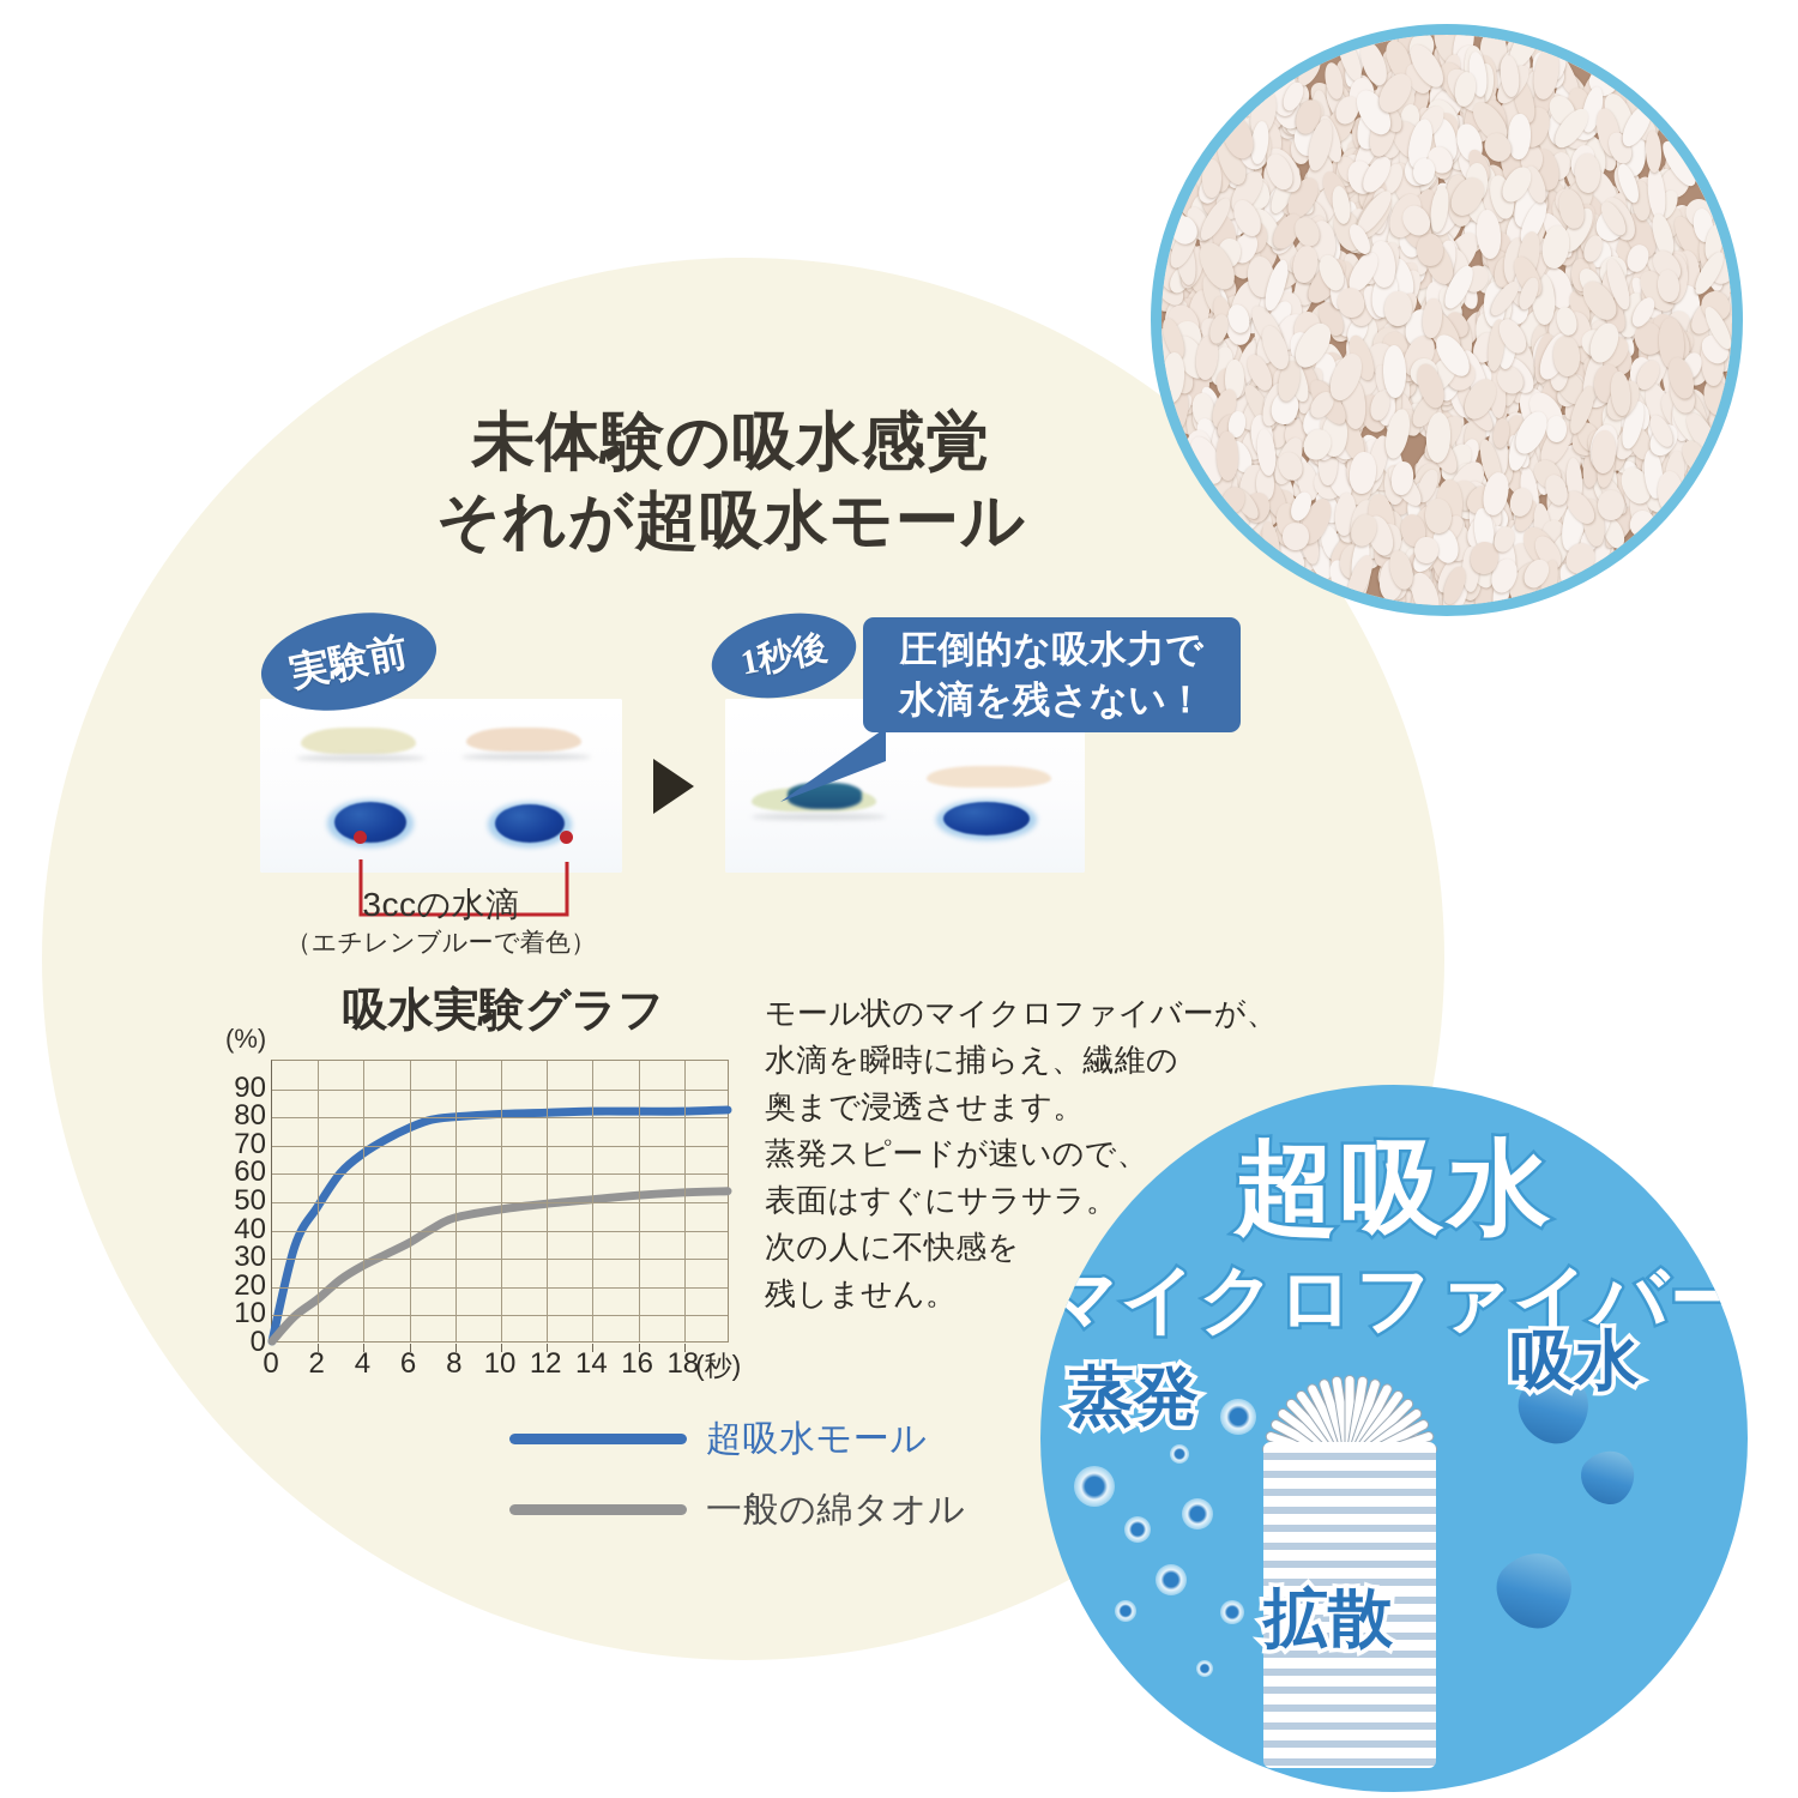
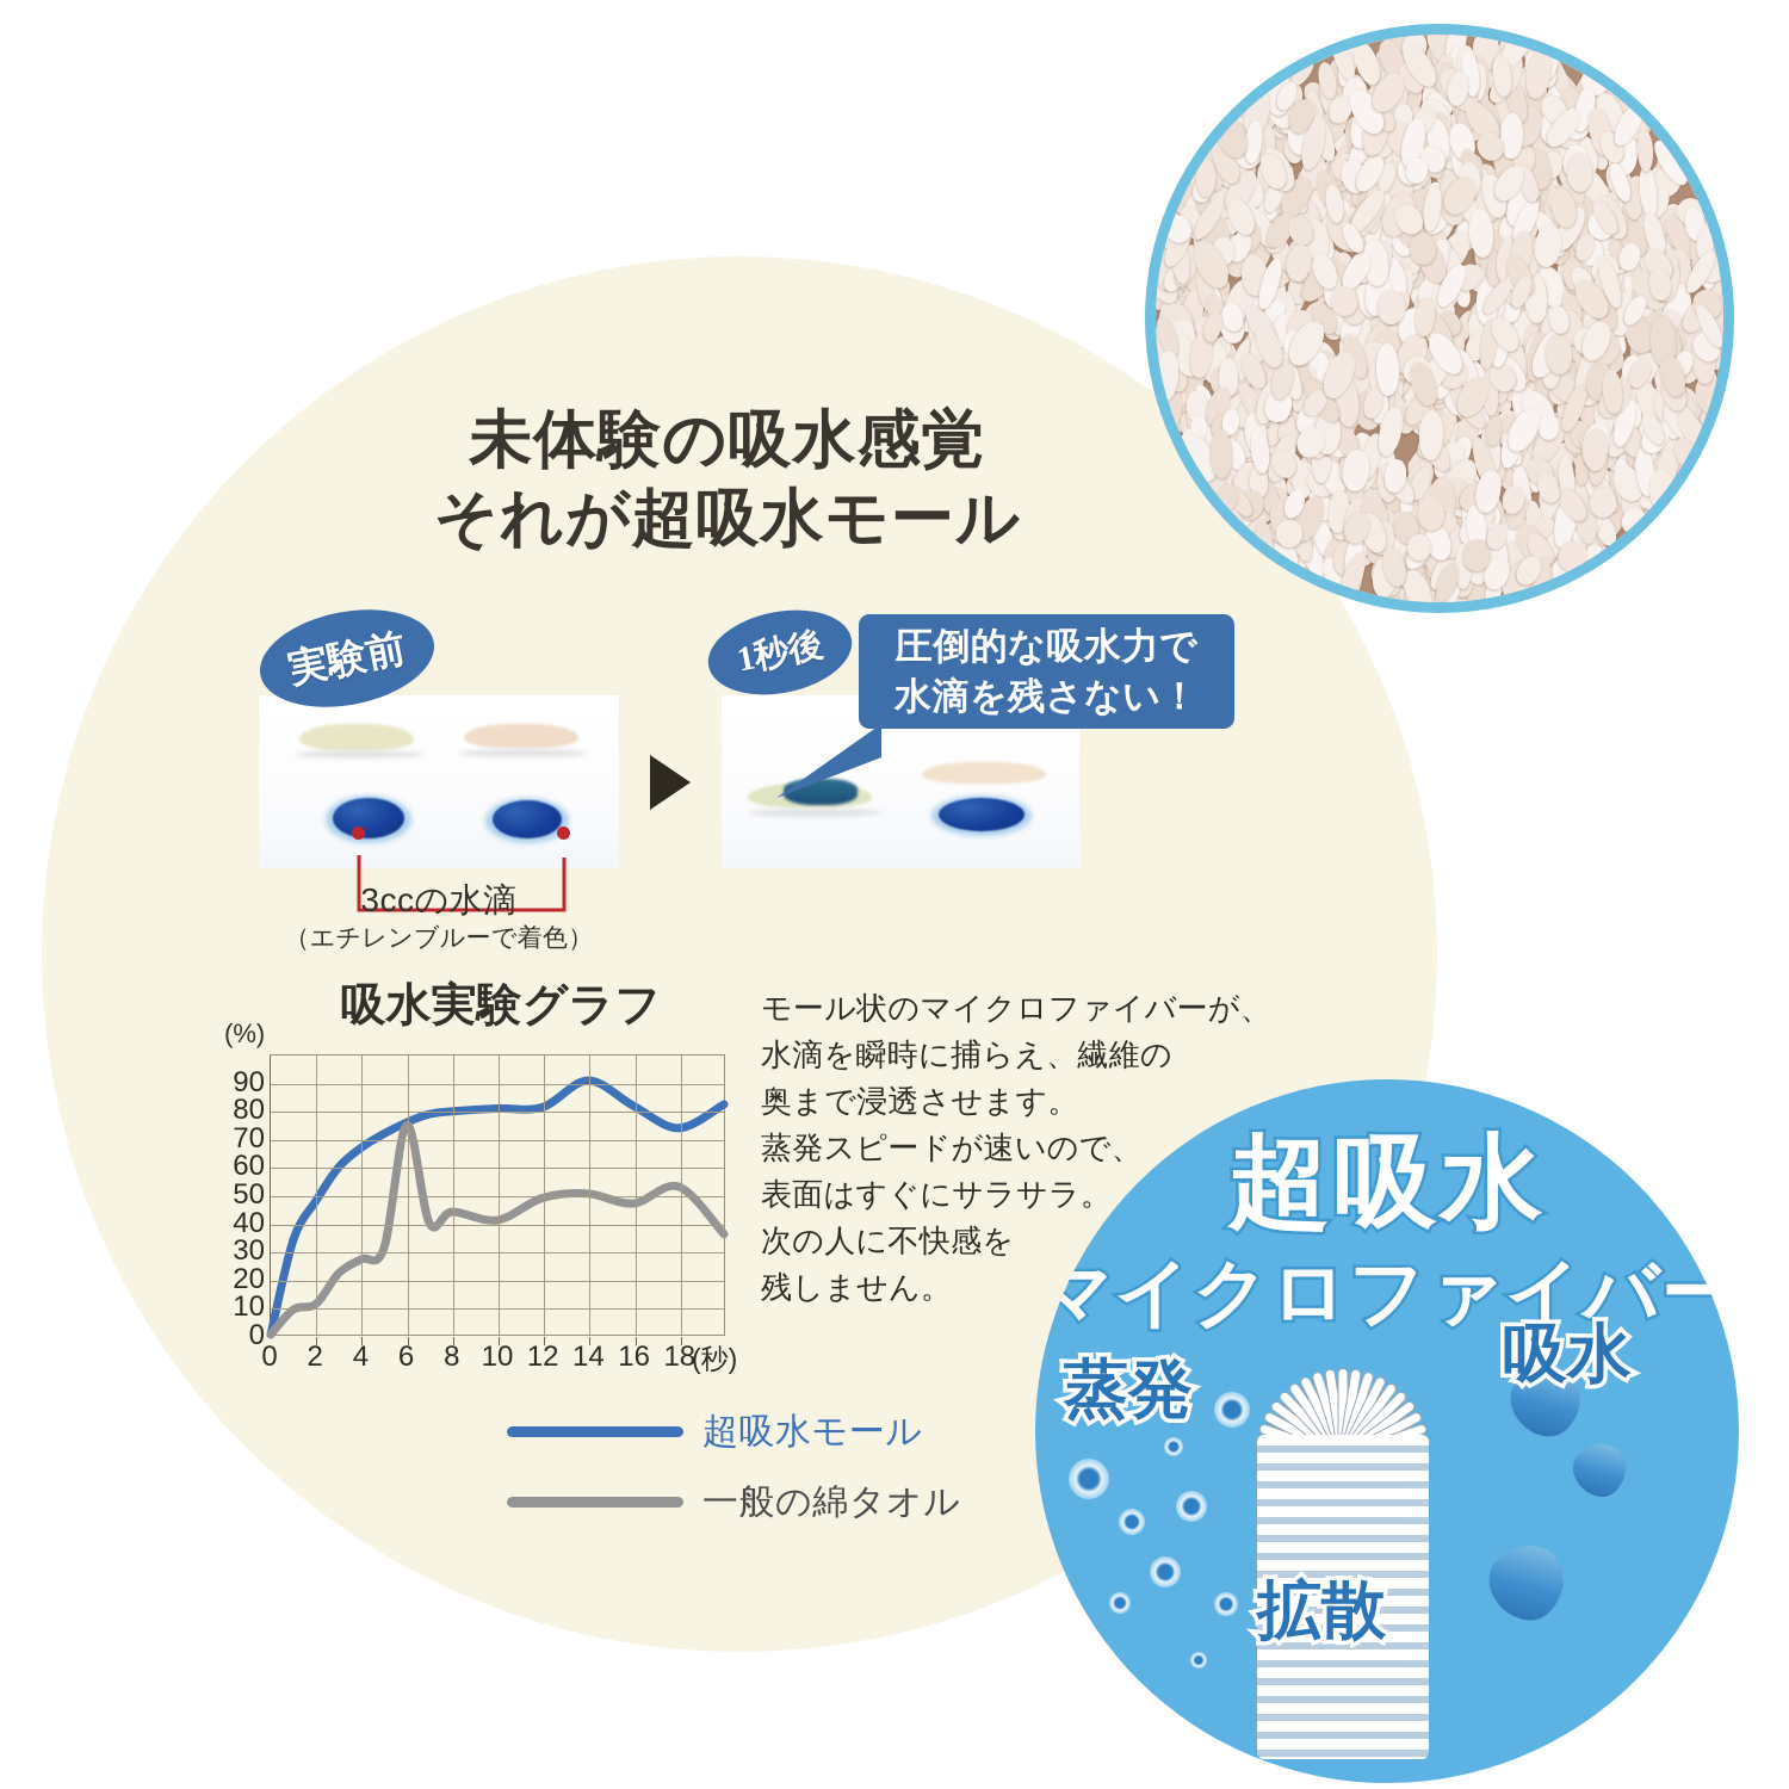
一般の綿タオル/2: 15 -> 11
一般の綿タオル/6: 35 -> 75
一般の綿タオル/10: 47 -> 41
超吸水モール/14: 82 -> 91
一般の綿タオル/16: 52 -> 47
超吸水モール/18: 82 -> 74
一般の綿タオル/20: 54 -> 36
